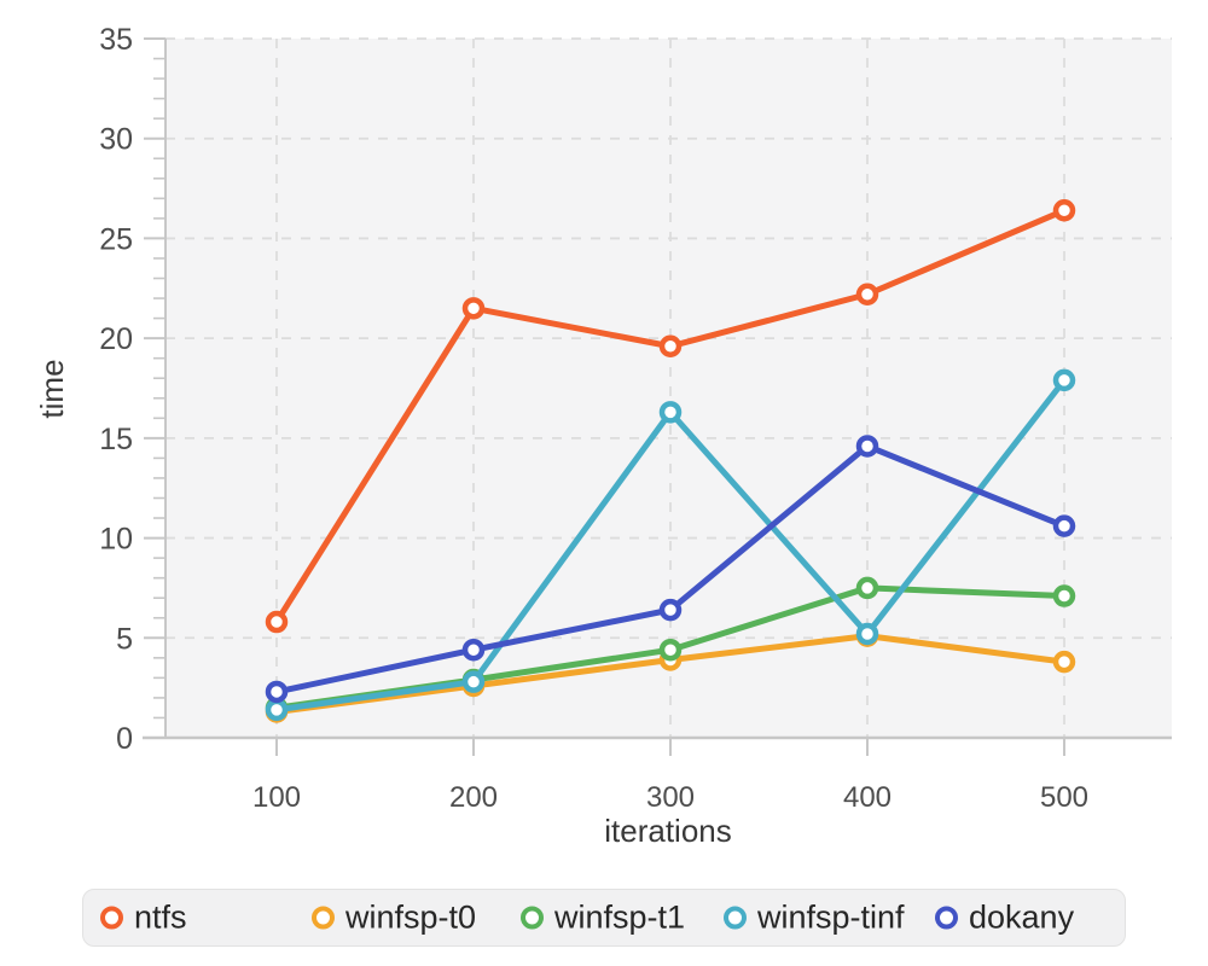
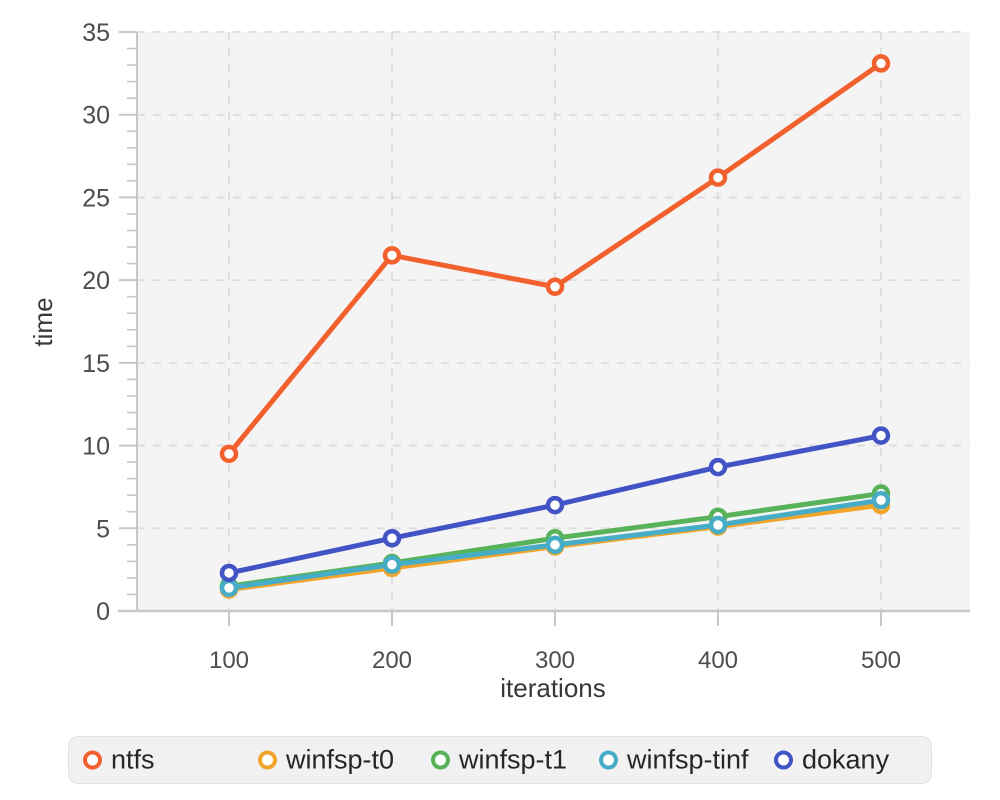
ntfs/100: 5.8 -> 9.5
winfsp-tinf/300: 16.3 -> 4.0
ntfs/400: 22.2 -> 26.2
winfsp-t1/400: 7.5 -> 5.7
dokany/400: 14.6 -> 8.7
ntfs/500: 26.4 -> 33.1
winfsp-t0/500: 3.8 -> 6.4
winfsp-tinf/500: 17.9 -> 6.7
